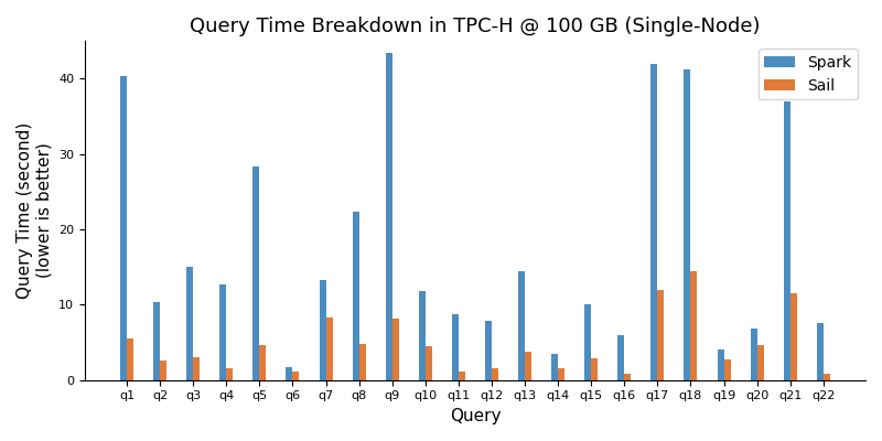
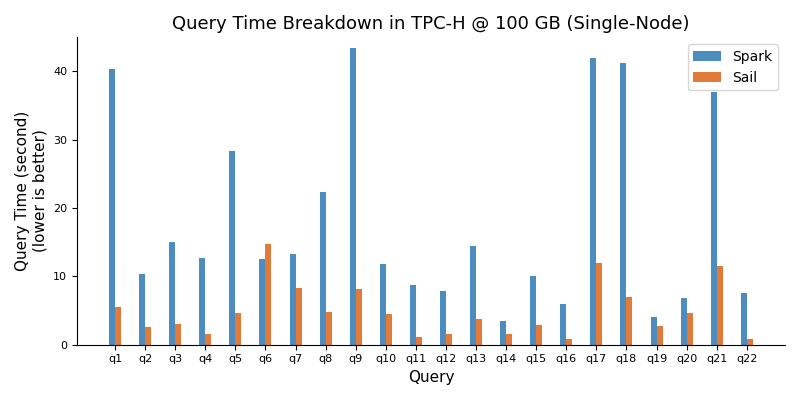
Spark/q6: 1.7 -> 12.6
Sail/q6: 1.1 -> 14.8
Sail/q18: 14.4 -> 7.0
